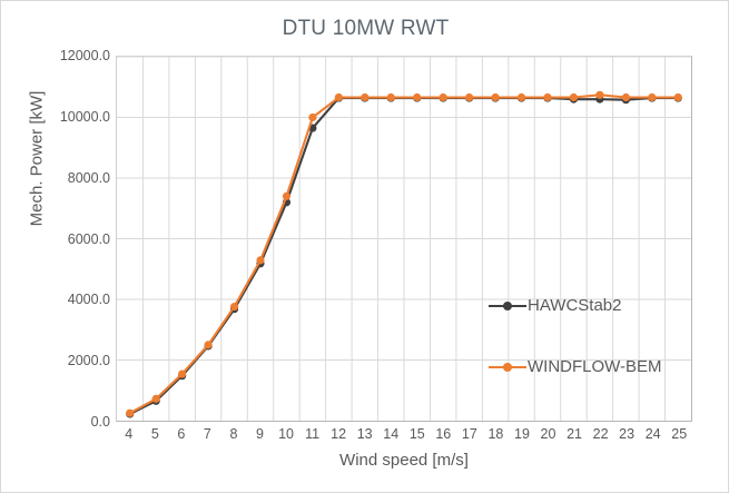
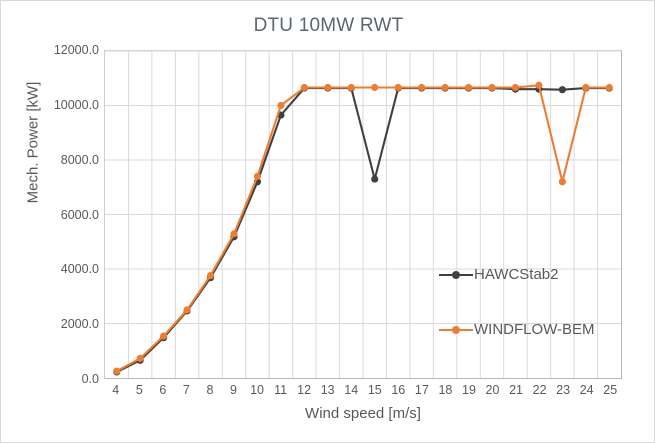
HAWCStab2/15: 10600 -> 7300
WINDFLOW-BEM/23: 10700 -> 7200
